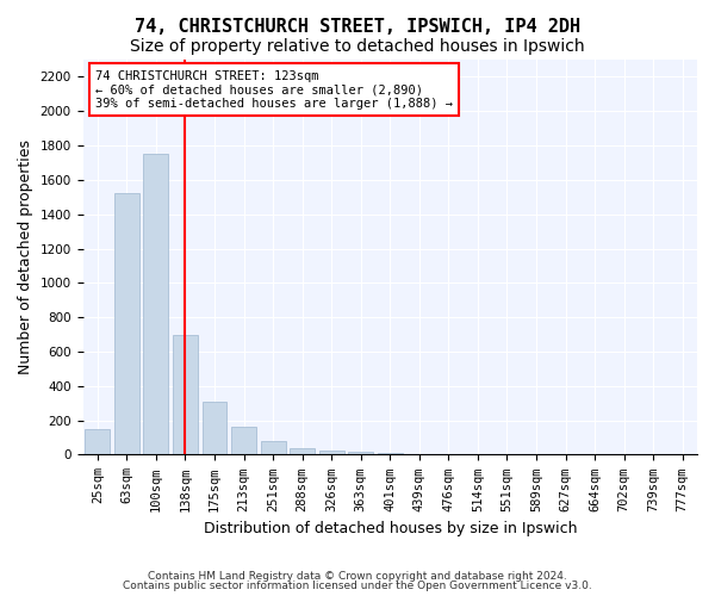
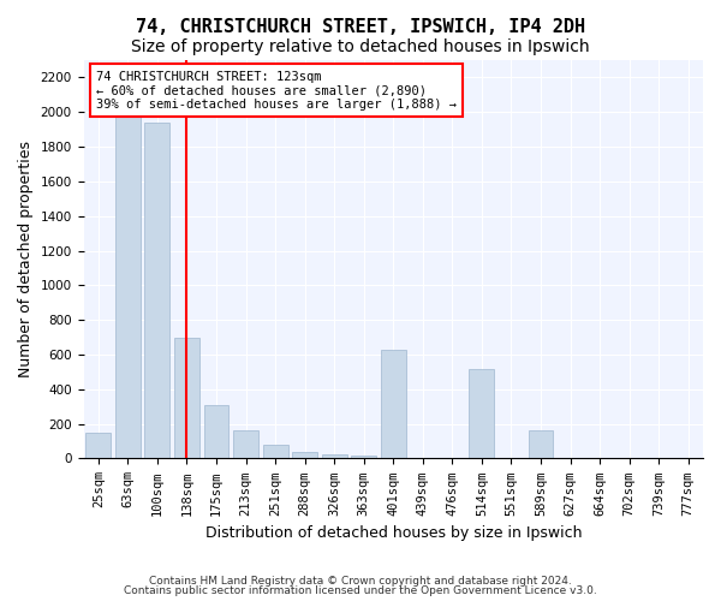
63sqm: 1520 -> 1980
100sqm: 1750 -> 1940
401sqm: 10 -> 630
514sqm: 0 -> 520
589sqm: 0 -> 160
